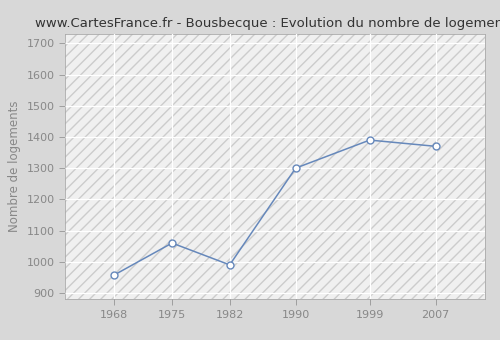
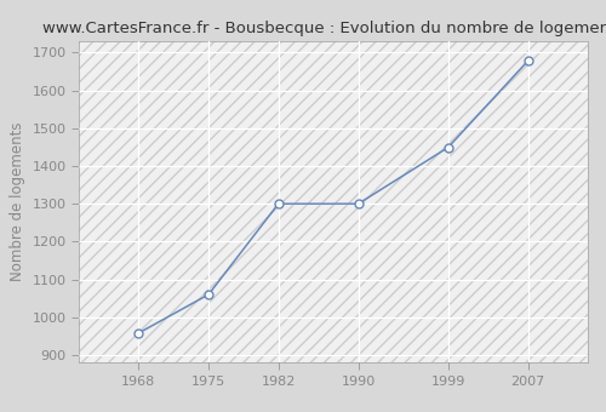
1982: 990 -> 1300
1999: 1390 -> 1449
2007: 1370 -> 1678
